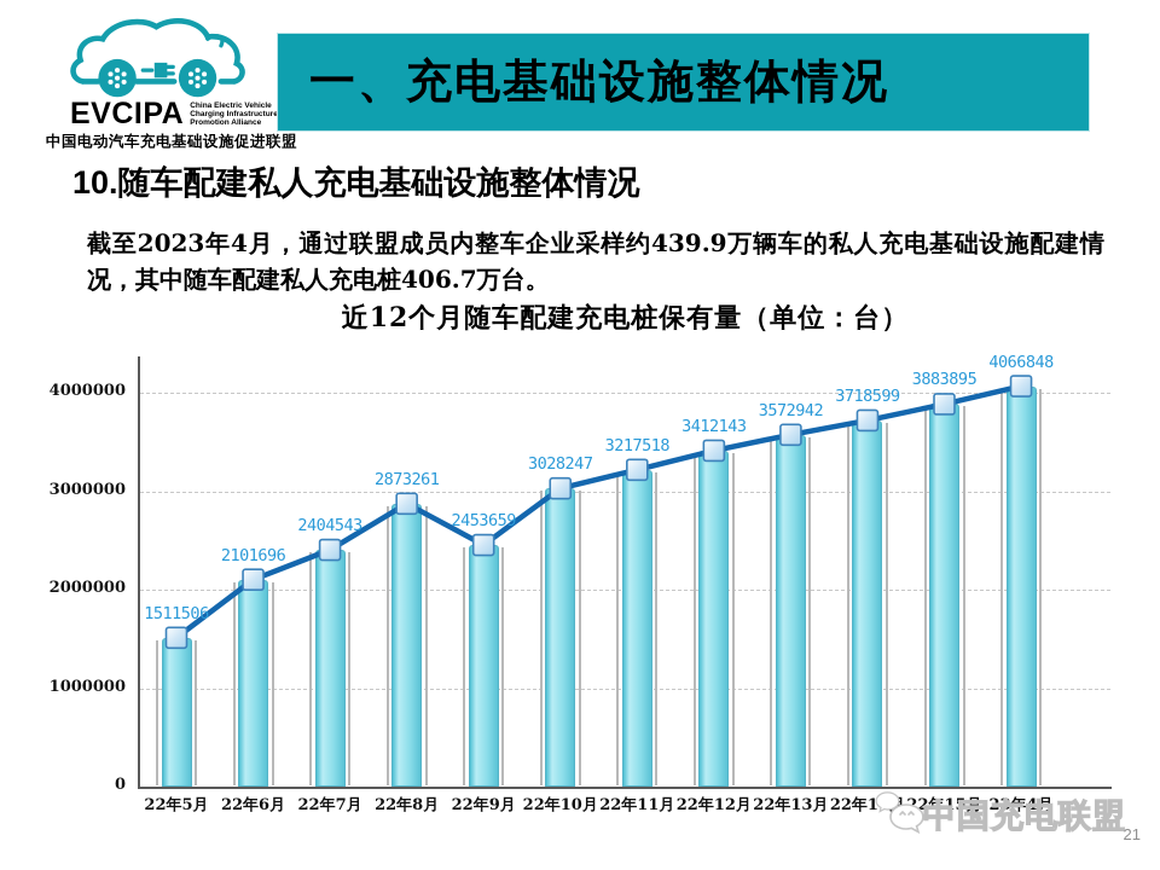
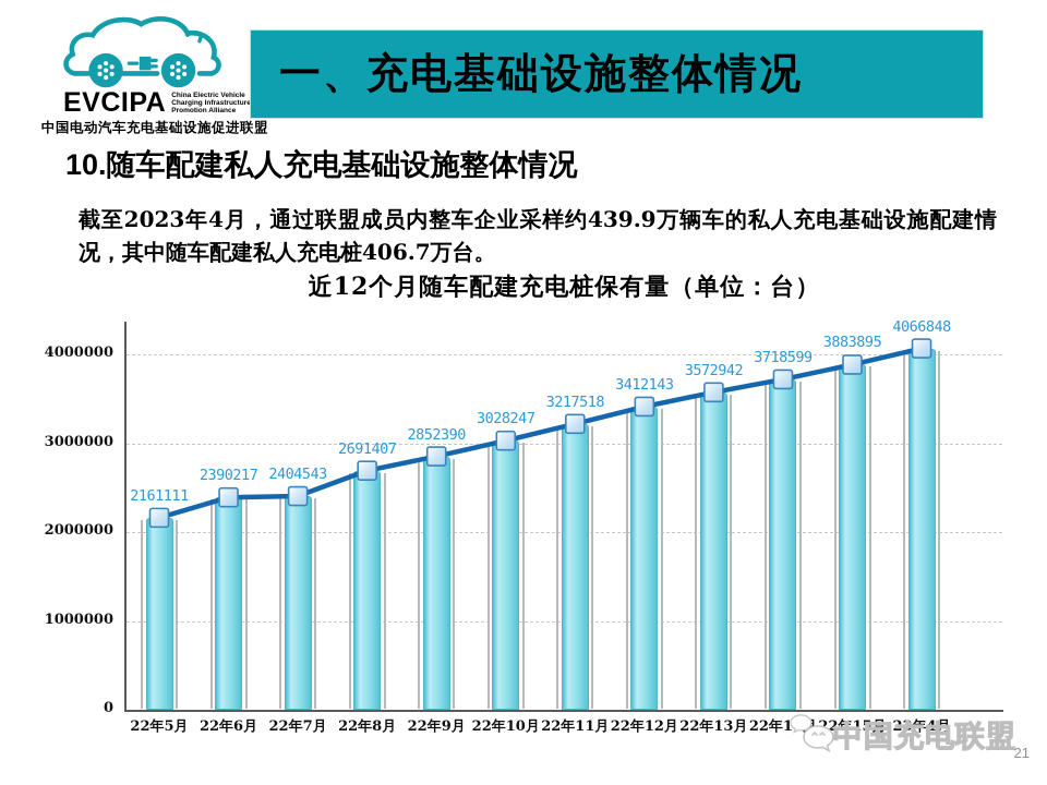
22年5月: 1511506 -> 2161111
22年6月: 2101696 -> 2390217
22年8月: 2873261 -> 2691407
22年9月: 2453659 -> 2852390
